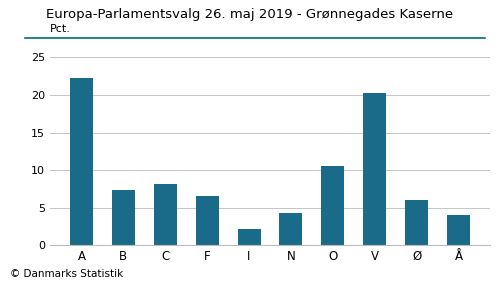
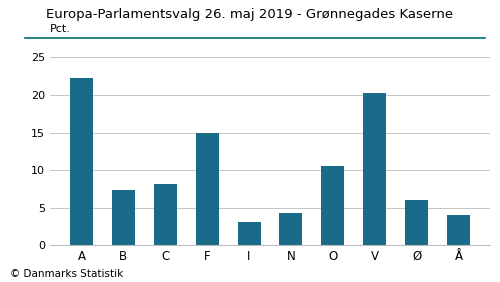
F: 6.6 -> 15.0
I: 2.2 -> 3.1
